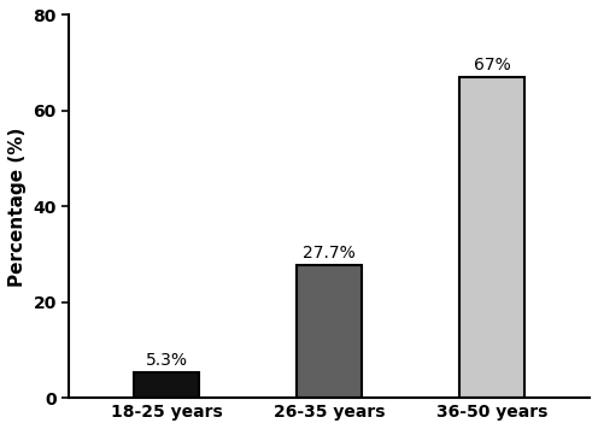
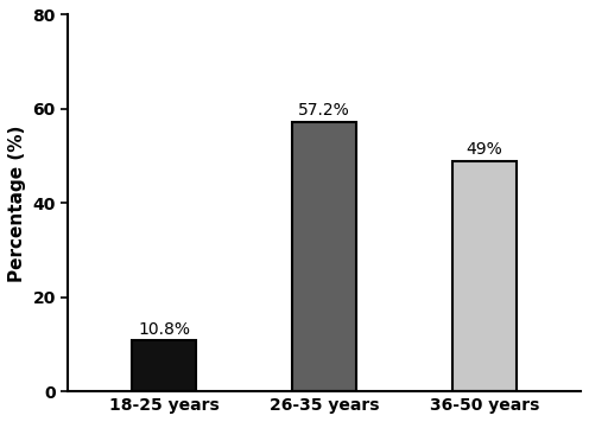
18-25 years: 5.3% -> 10.8%
26-35 years: 27.7% -> 57.2%
36-50 years: 67% -> 49%
